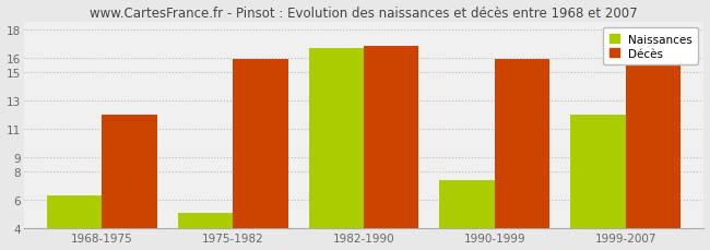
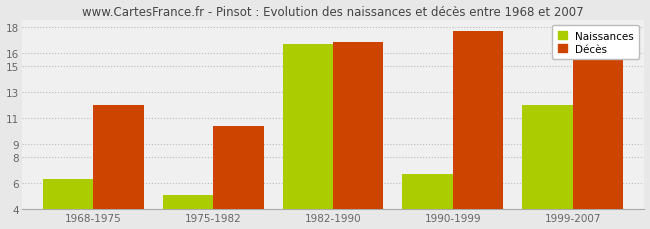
Décès/1975-1982: 15.9 -> 10.4
Naissances/1990-1999: 7.4 -> 6.7
Décès/1990-1999: 15.9 -> 17.7
